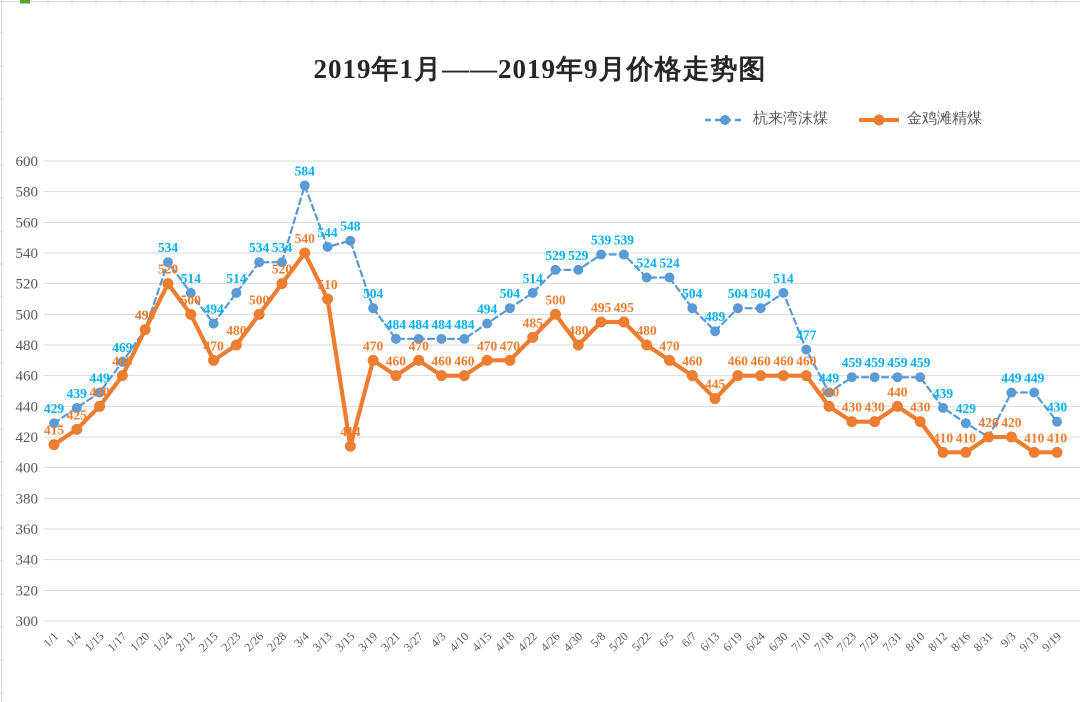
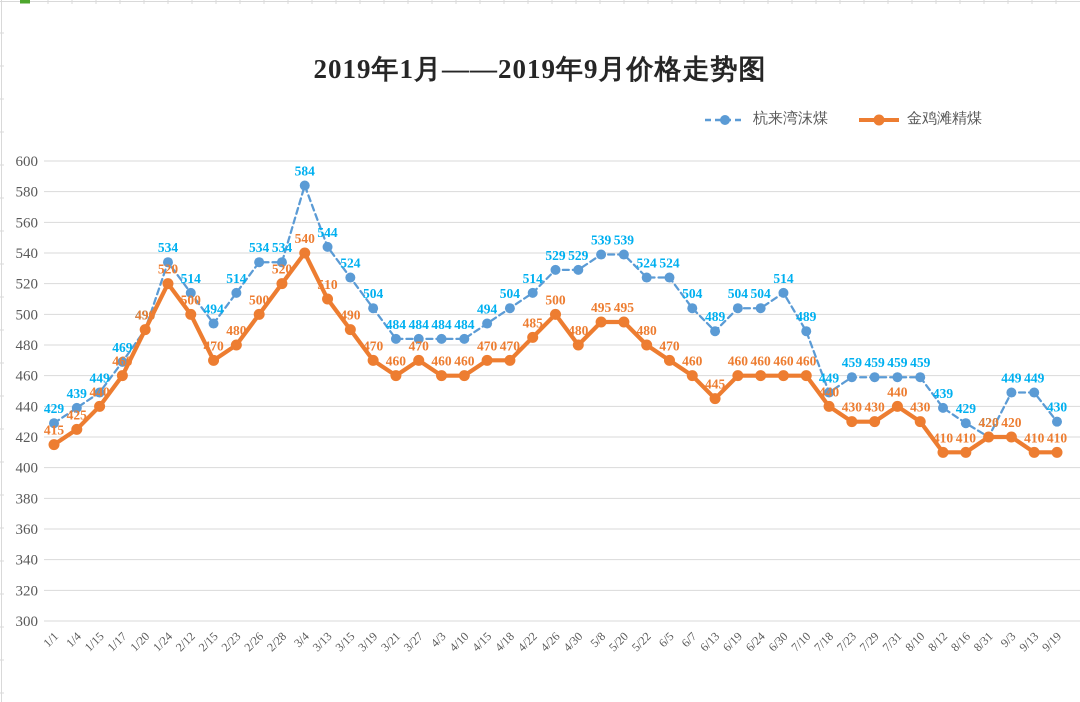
杭来湾沫煤/3/15: 548 -> 524
金鸡滩精煤/3/15: 414 -> 490
杭来湾沫煤/7/10: 477 -> 489
